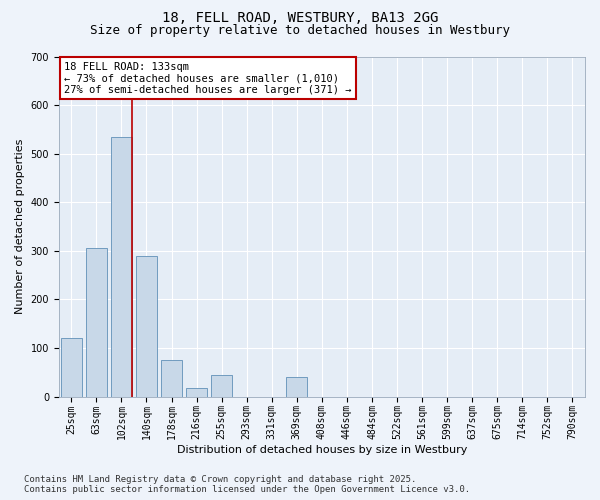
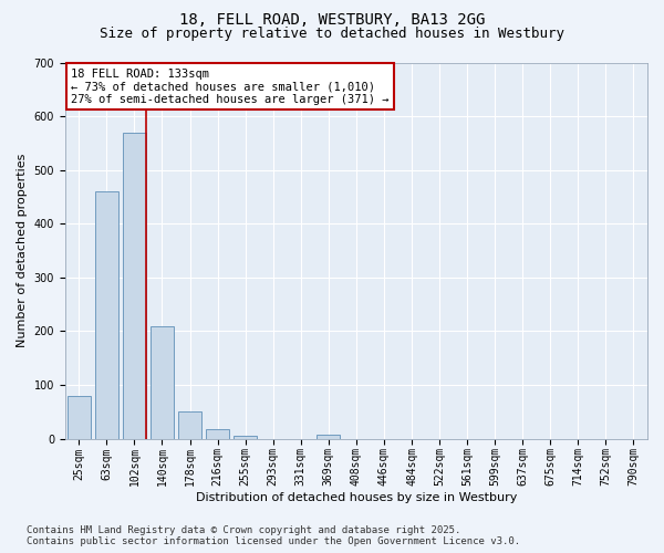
25sqm: 120 -> 80
63sqm: 305 -> 460
102sqm: 535 -> 570
140sqm: 290 -> 210
178sqm: 75 -> 50
255sqm: 45 -> 5
369sqm: 40 -> 7
